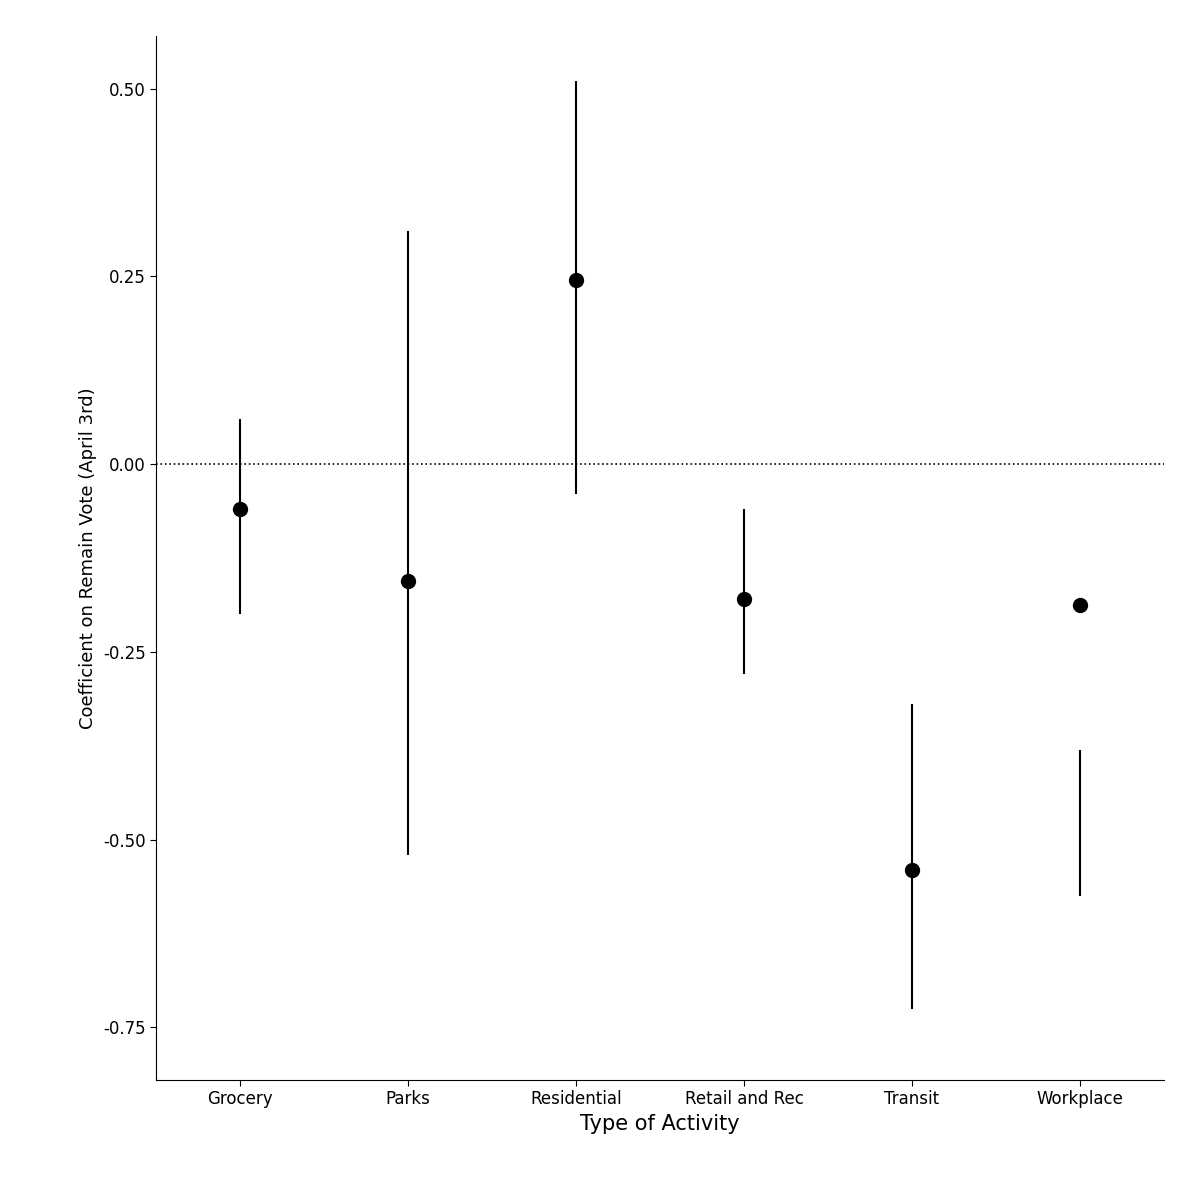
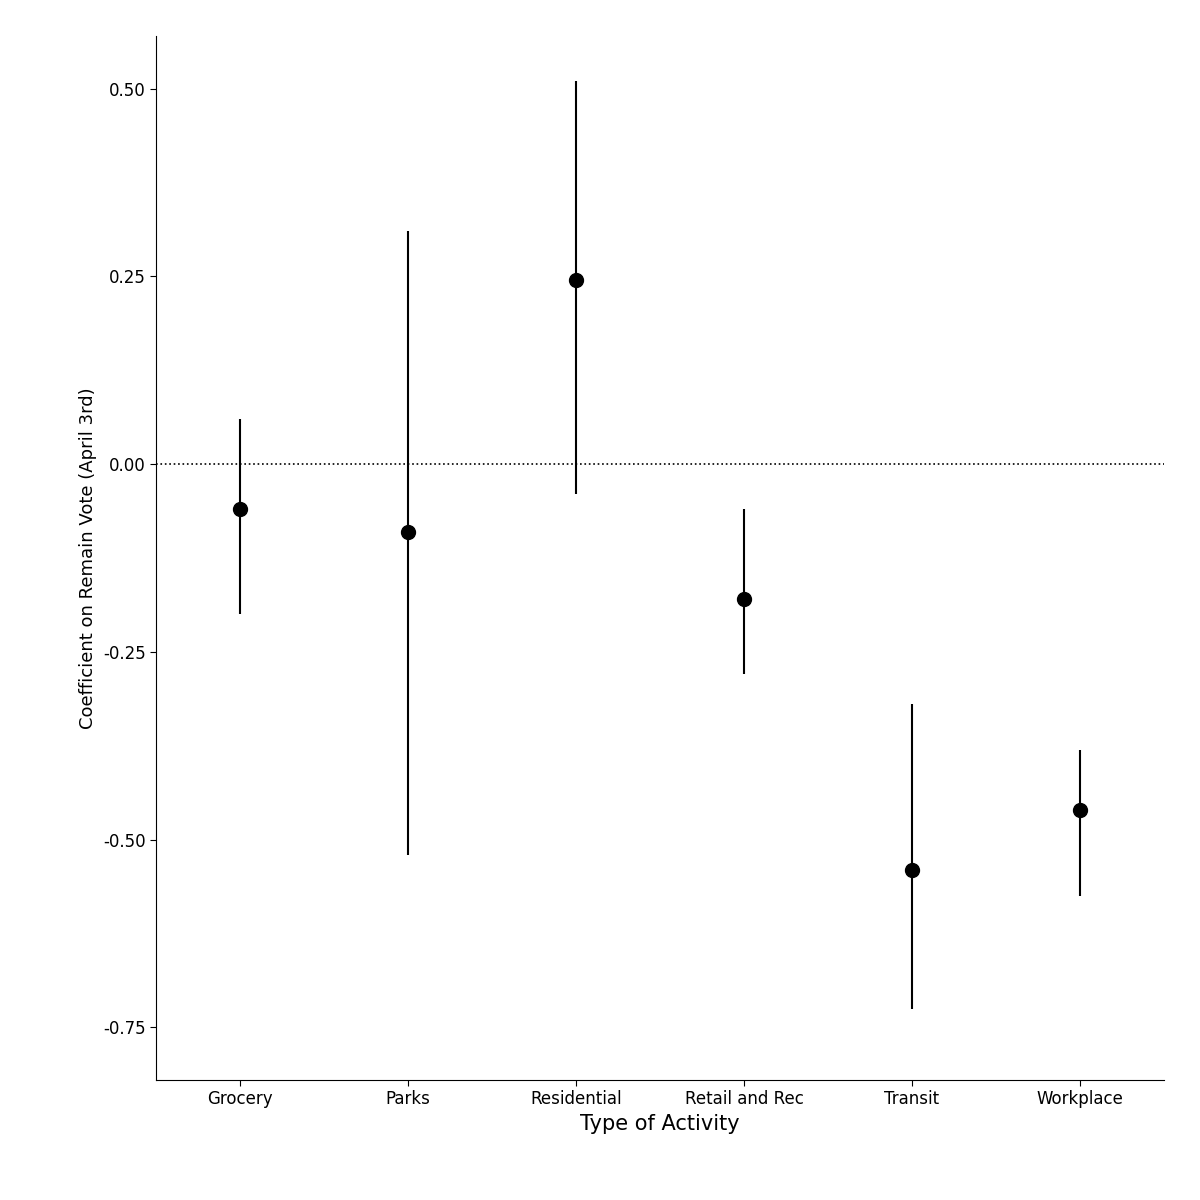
Parks: -0.156 -> -0.090
Workplace: -0.188 -> -0.460
